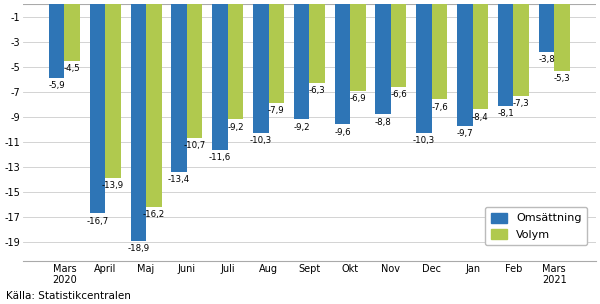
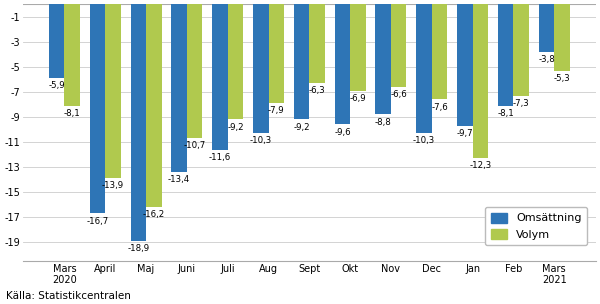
Volym/Mars 2020: -4,5 -> -8,1
Volym/Jan: -8,4 -> -12,3
